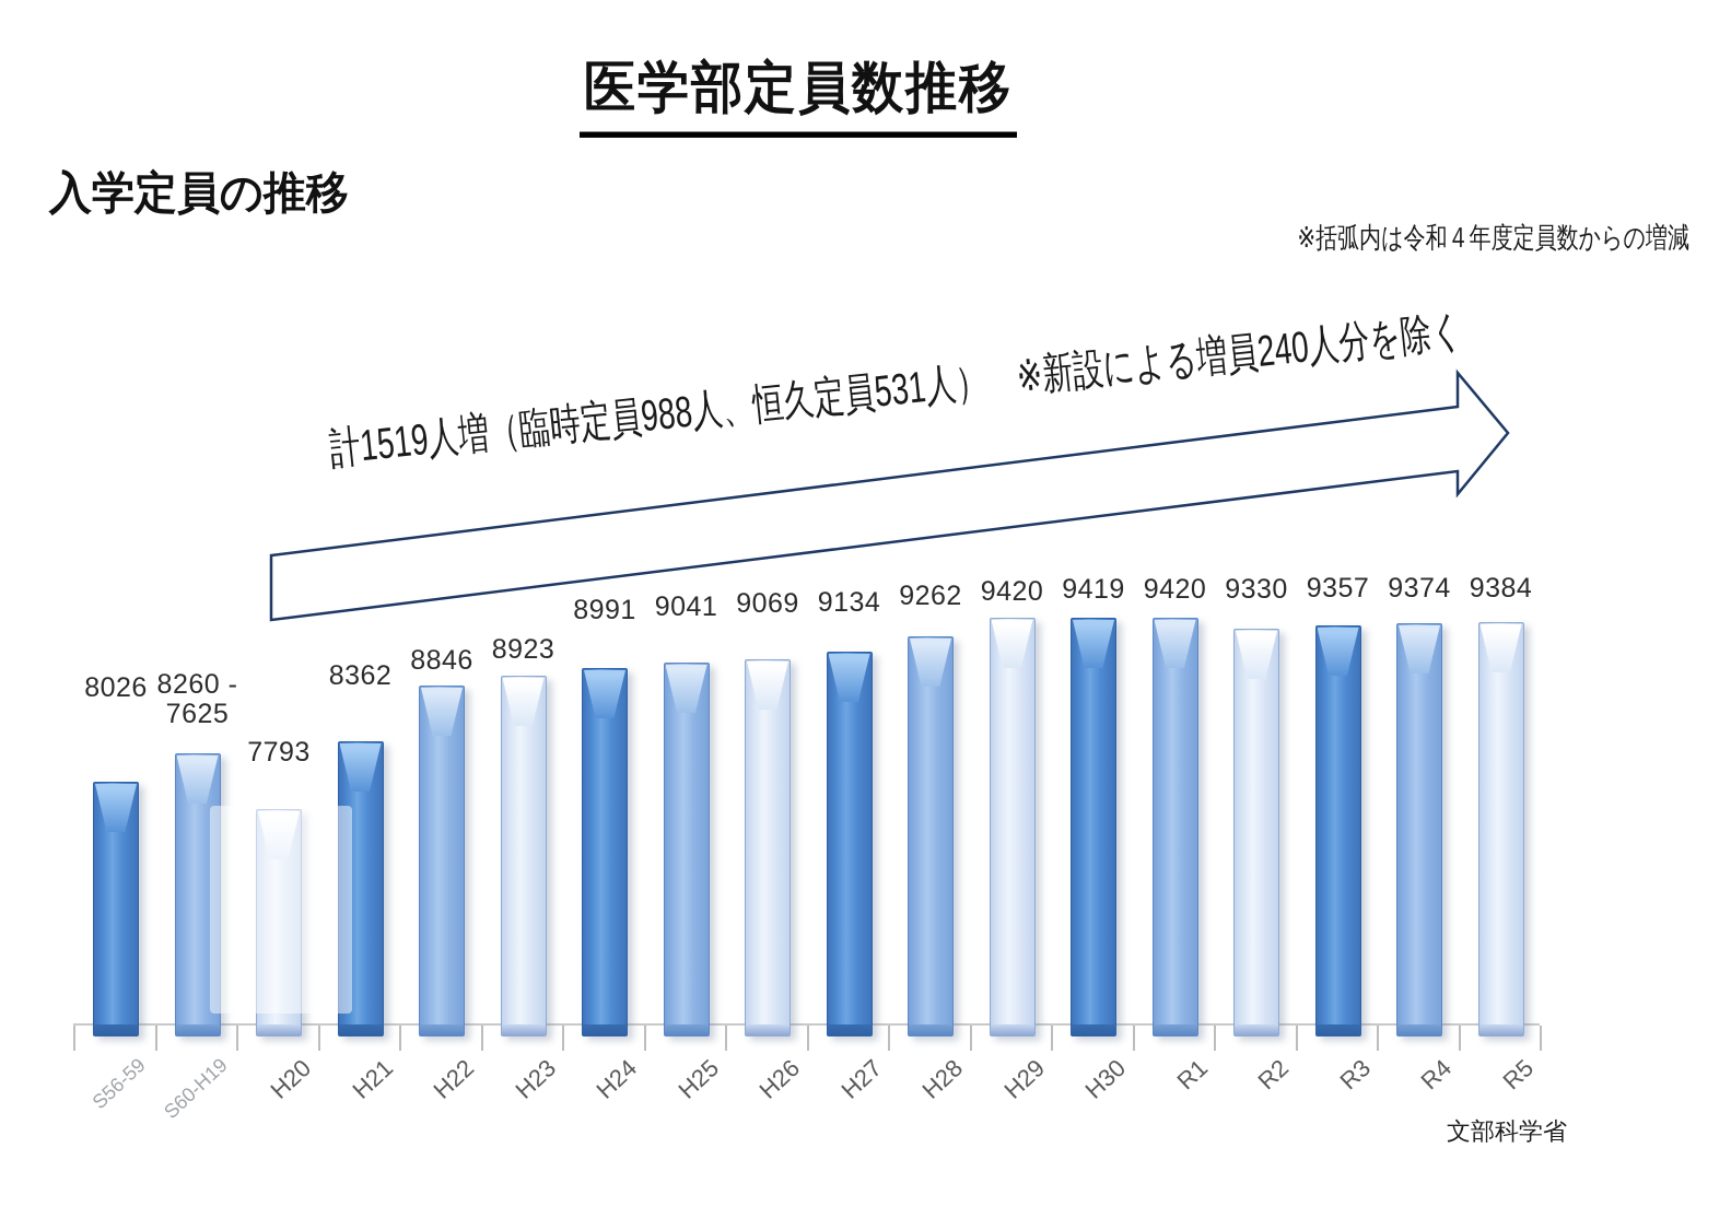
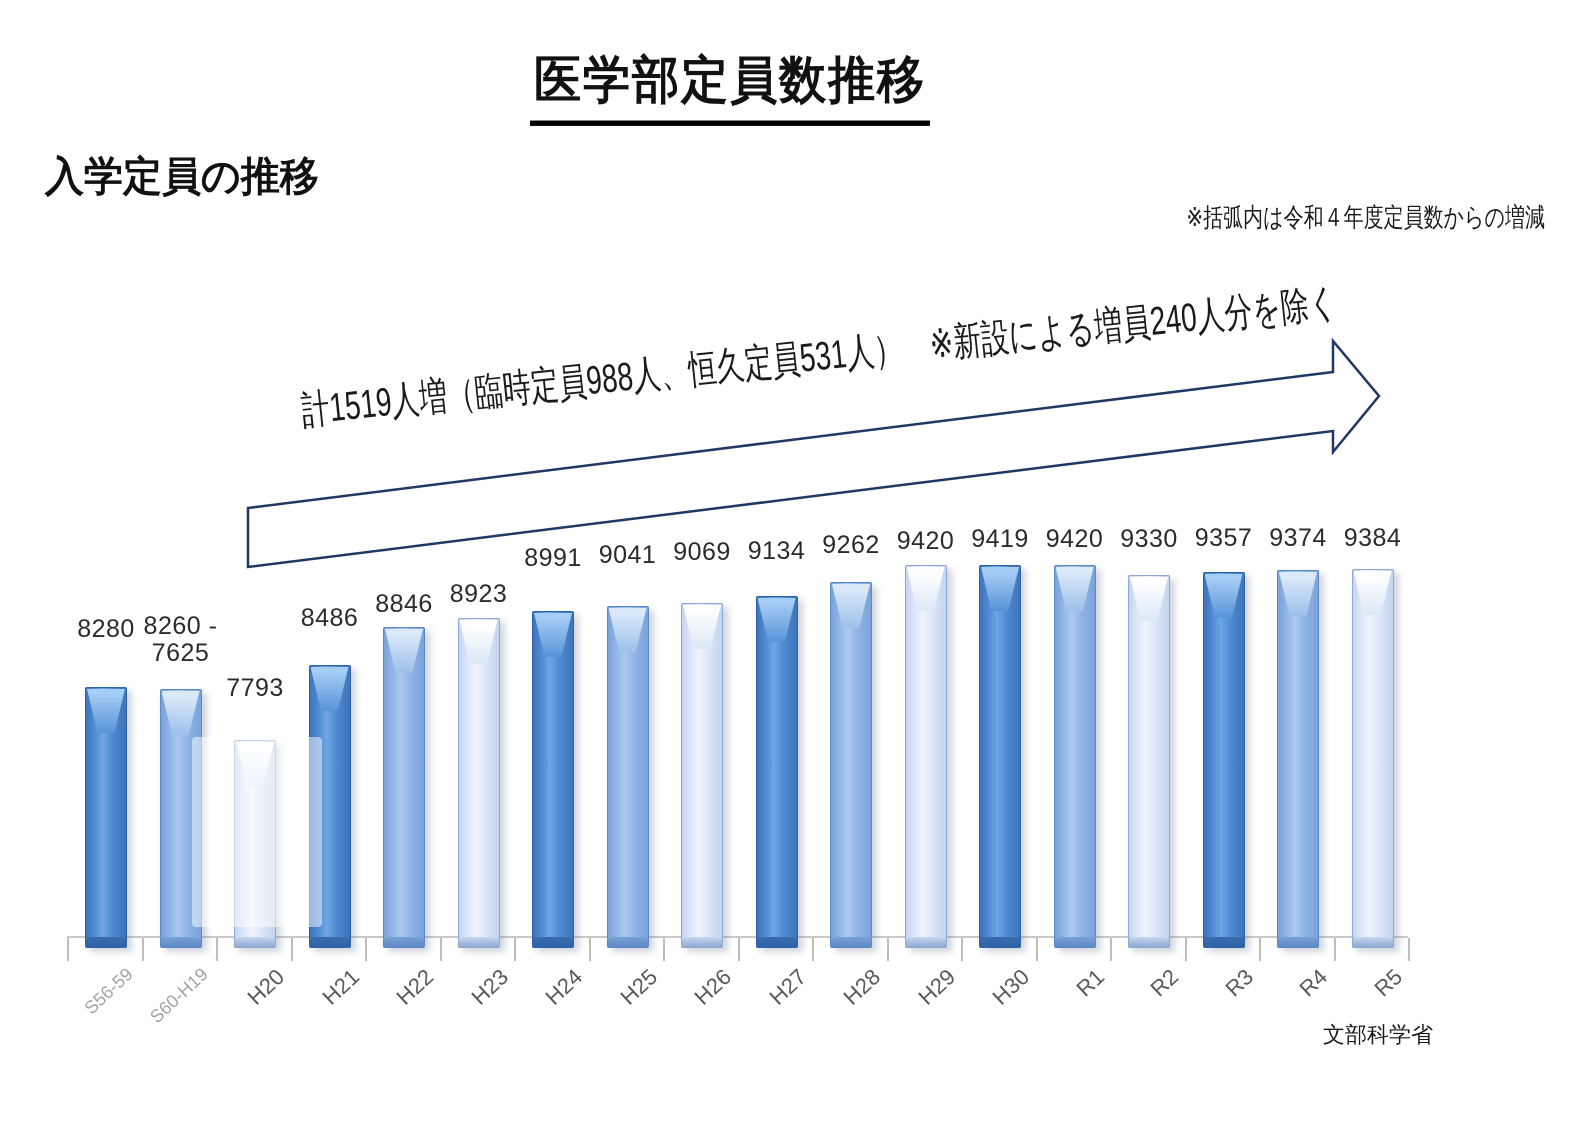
S56-59: 8026 -> 8280
H21: 8362 -> 8486
